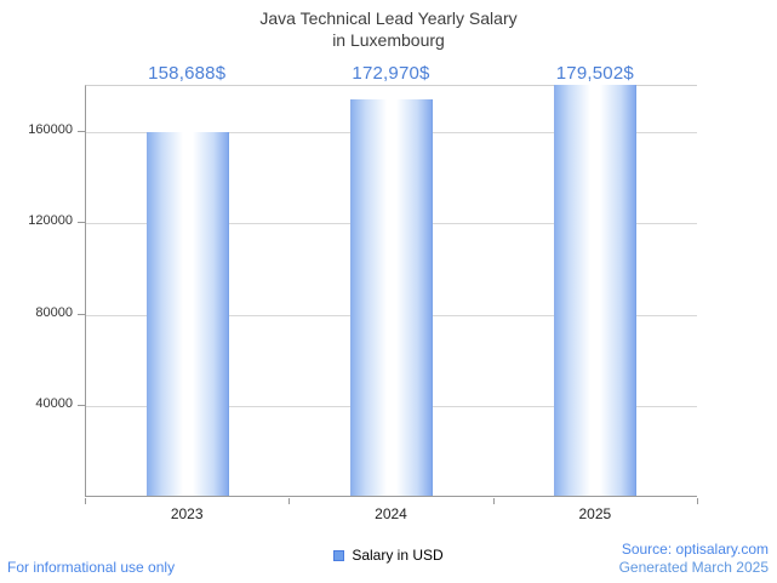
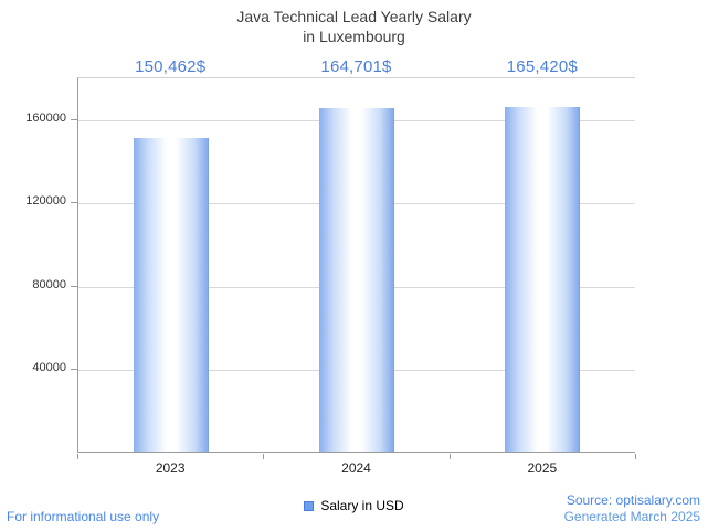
2023: 158,688 -> 150,462
2024: 172,970 -> 164,701
2025: 179,502 -> 165,420
